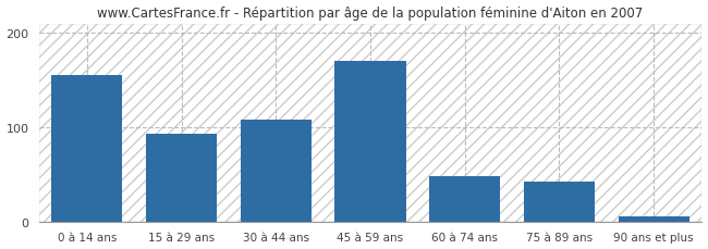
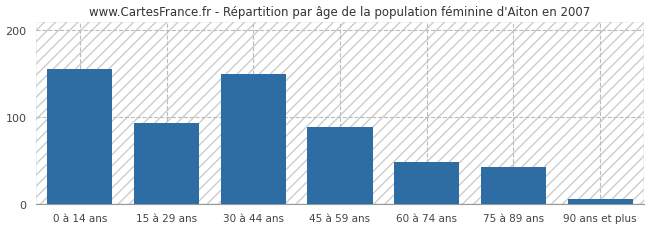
30 à 44 ans: 108 -> 150
45 à 59 ans: 170 -> 88
